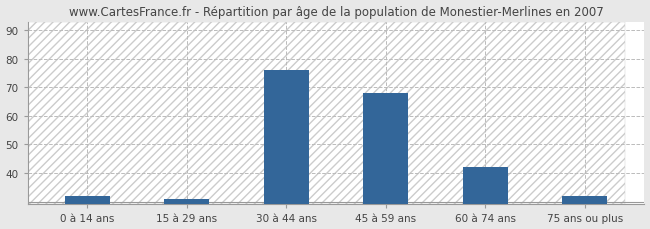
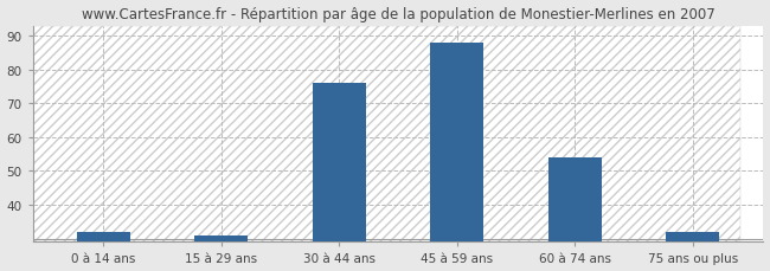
45 à 59 ans: 68 -> 88
60 à 74 ans: 42 -> 54
